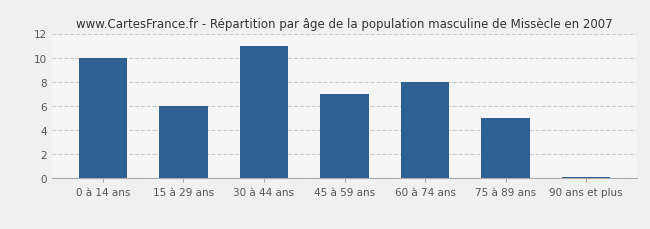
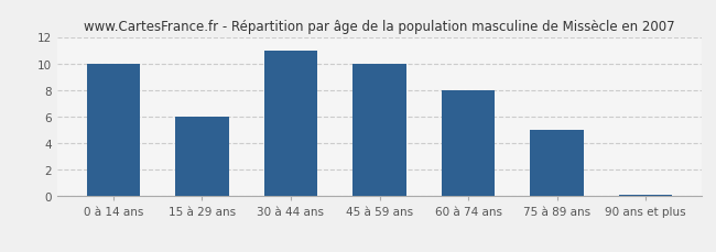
45 à 59 ans: 7.0 -> 10.0
